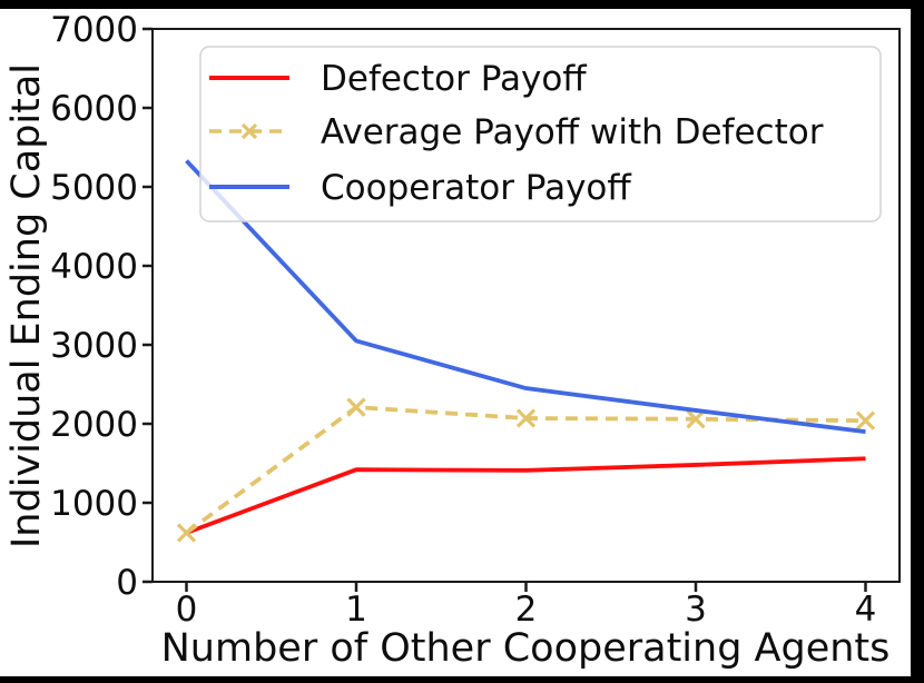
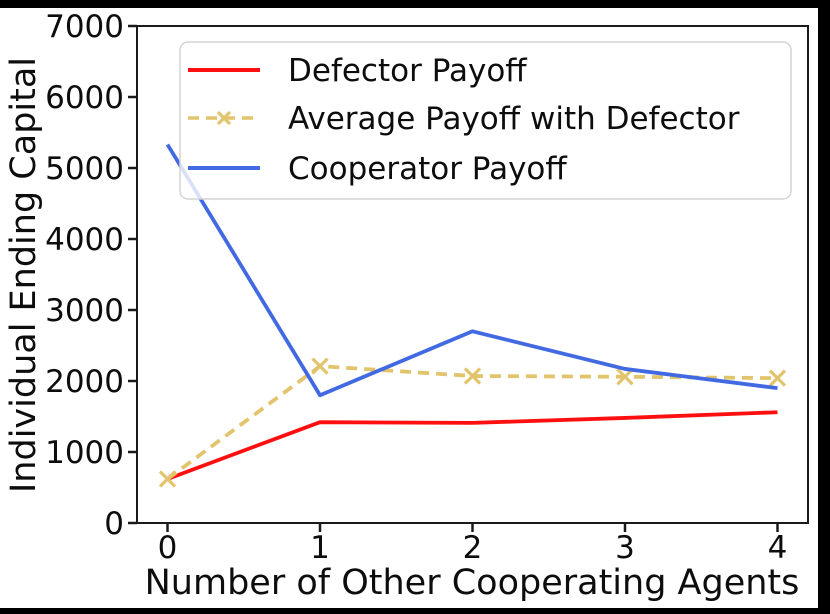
Cooperator Payoff/1: 3000 -> 1800
Cooperator Payoff/2: 2400 -> 2700
